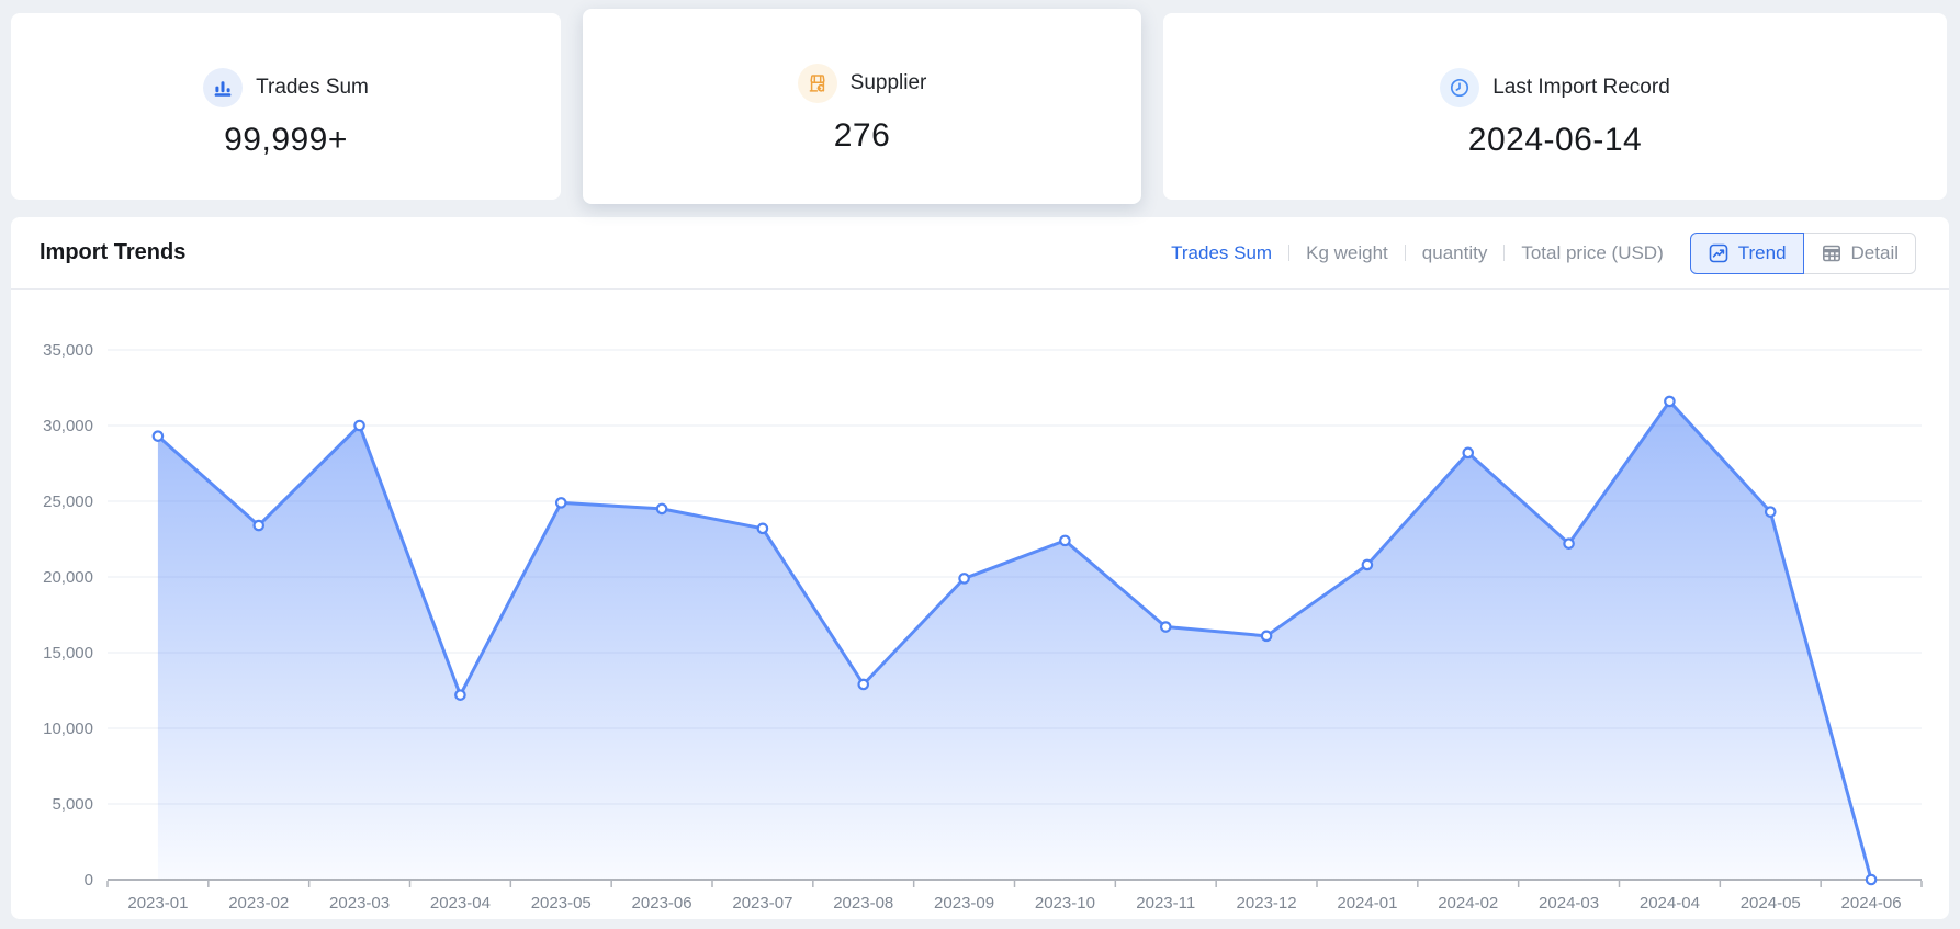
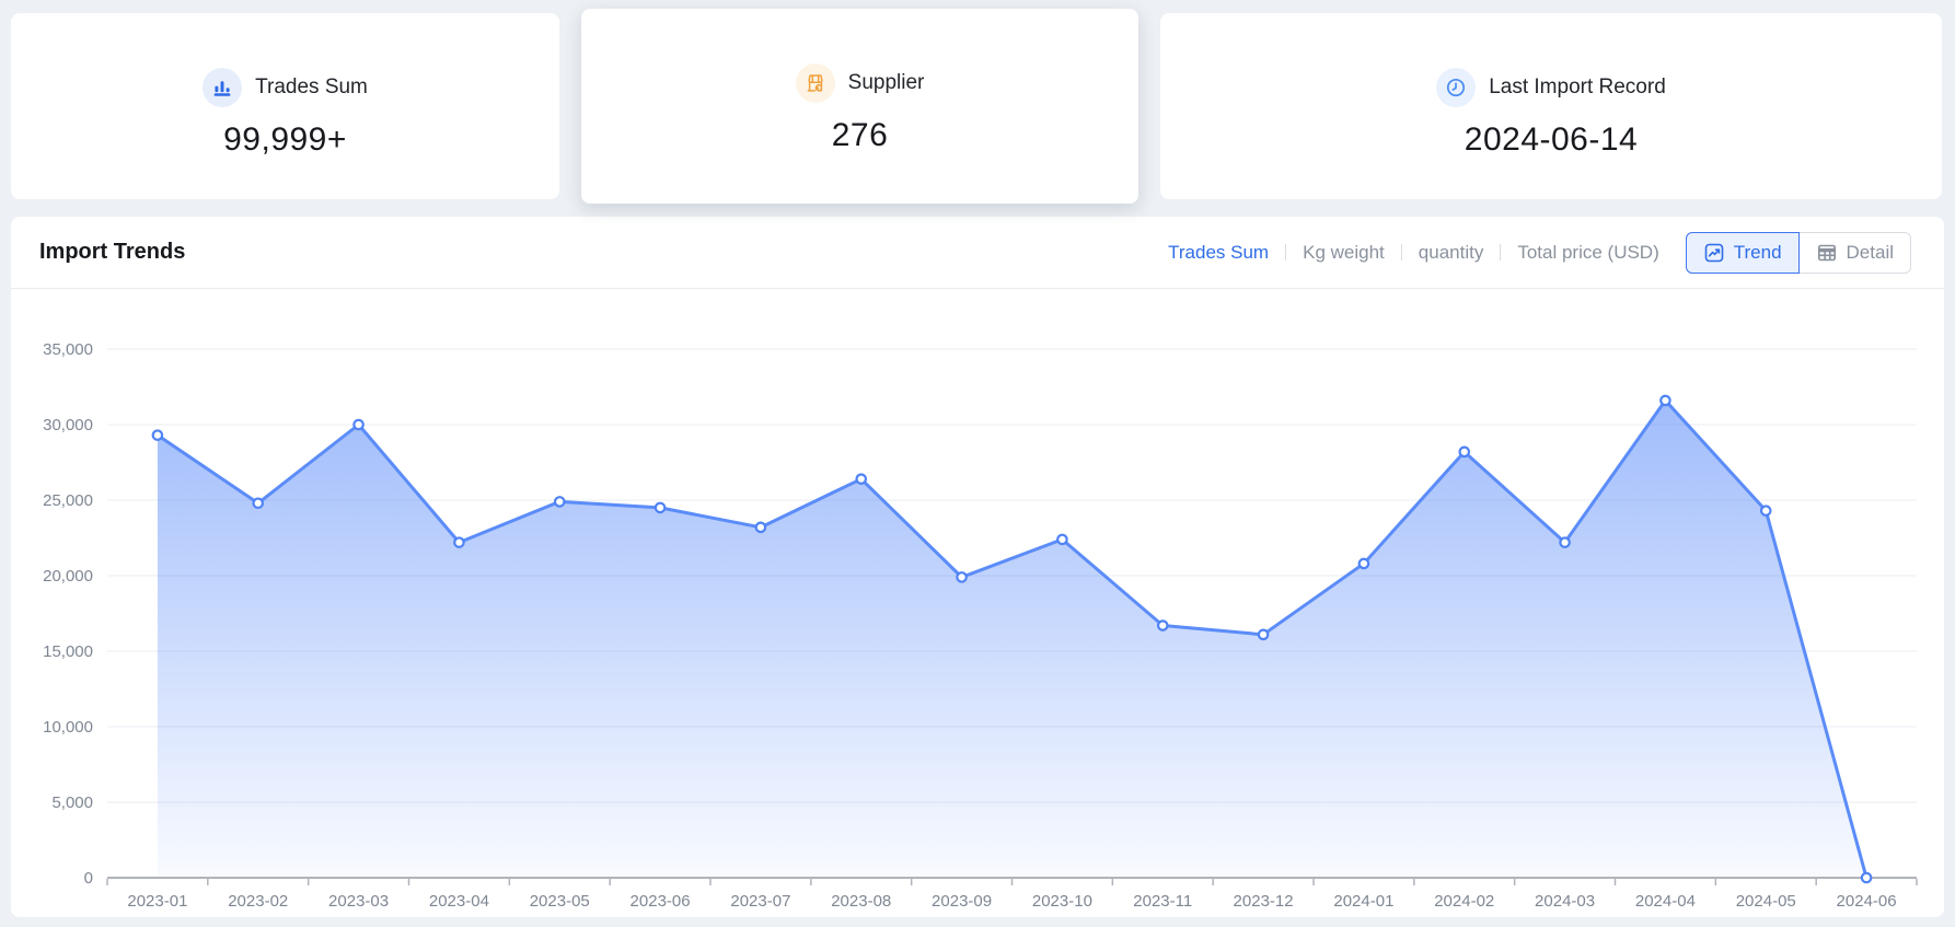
2023-02: 23400 -> 24800
2023-04: 12200 -> 22200
2023-08: 12900 -> 26400
